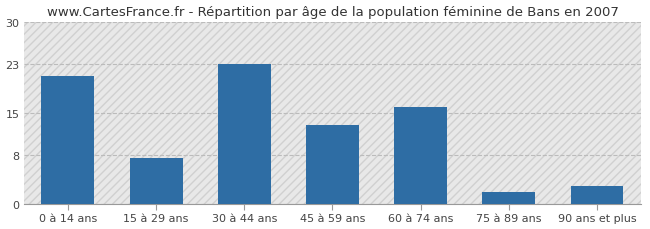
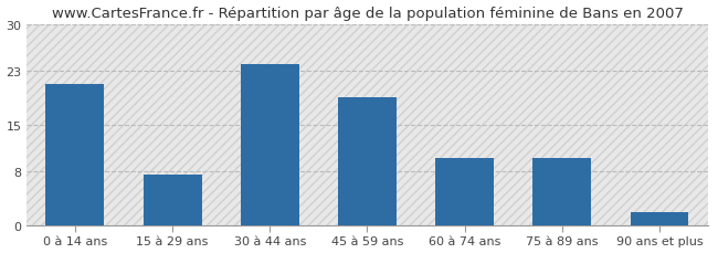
30 à 44 ans: 23.0 -> 24.0
45 à 59 ans: 13.0 -> 19.0
60 à 74 ans: 16.0 -> 10.0
75 à 89 ans: 2.0 -> 10.0
90 ans et plus: 3.0 -> 2.0
